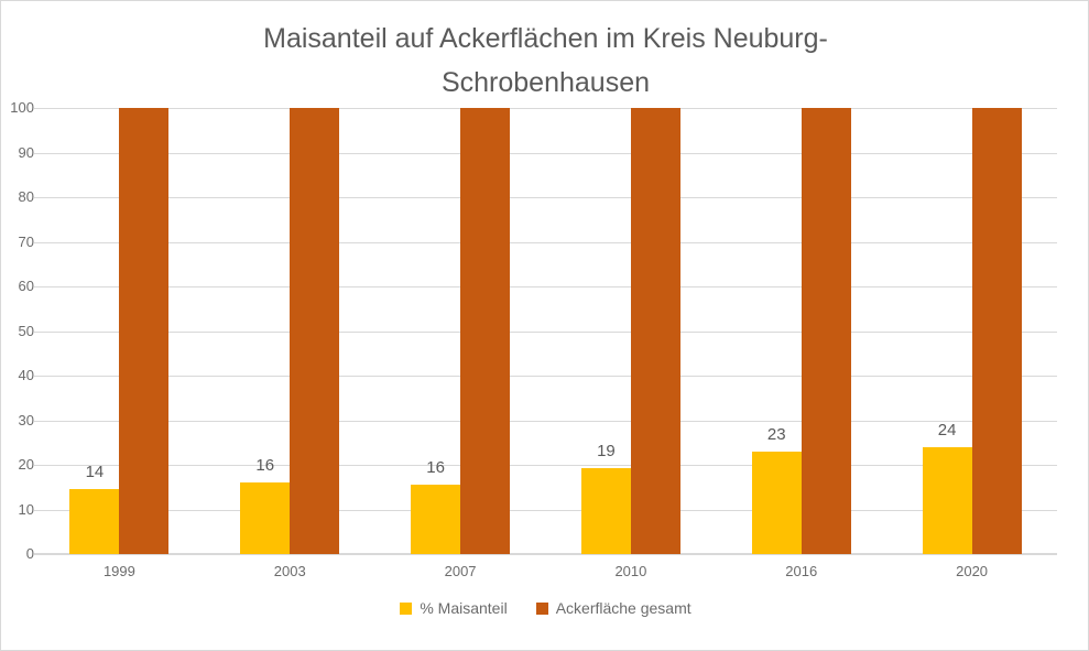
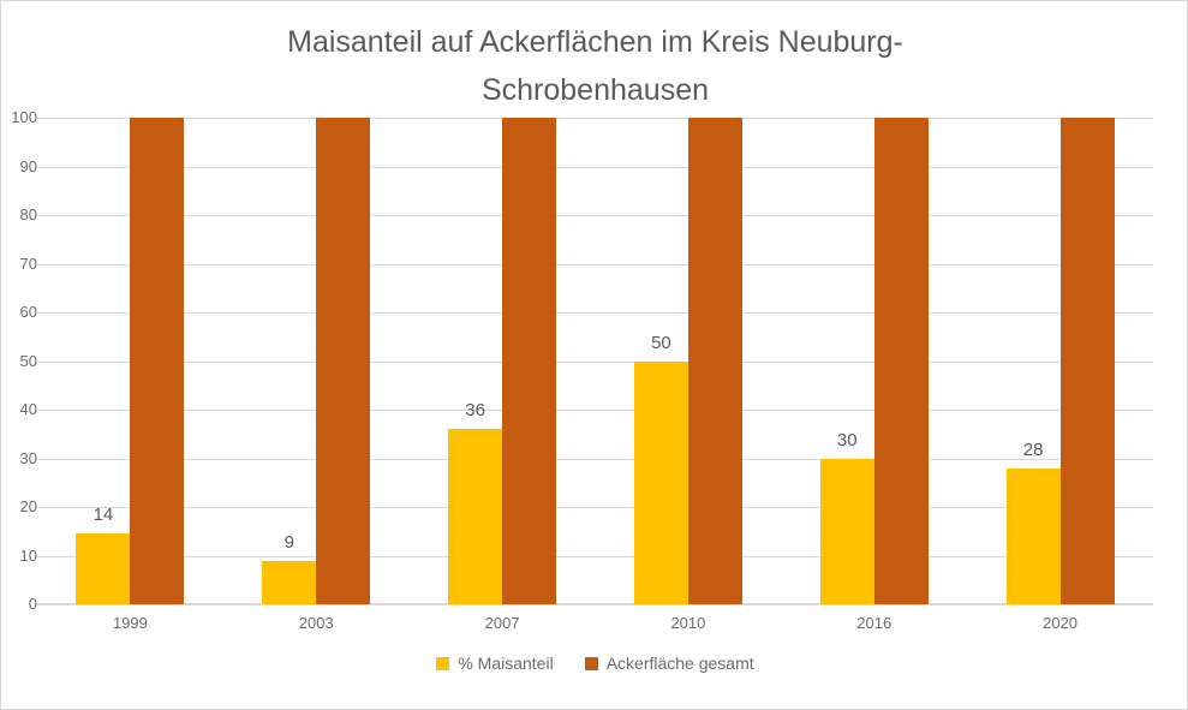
% Maisanteil/2003: 16 -> 9
% Maisanteil/2007: 16 -> 36
% Maisanteil/2010: 19 -> 50
% Maisanteil/2016: 23 -> 30
% Maisanteil/2020: 24 -> 28
